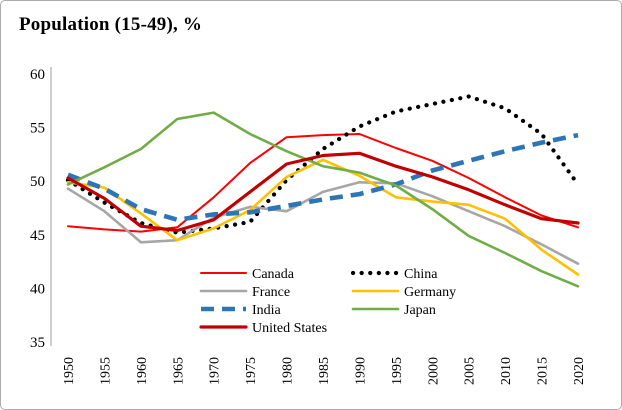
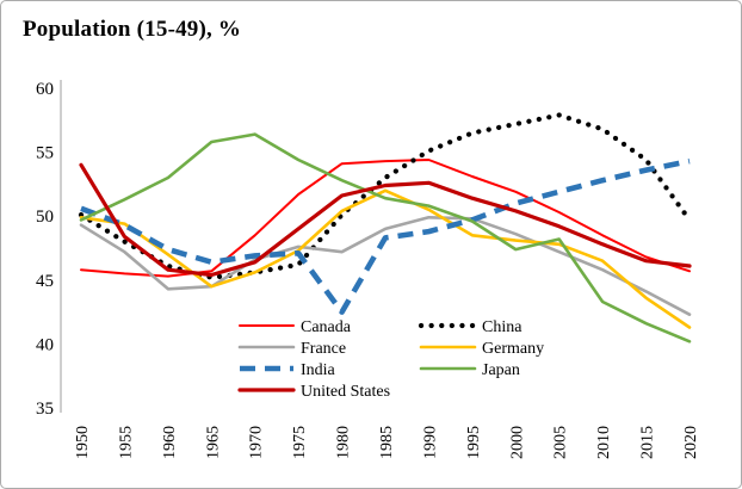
United States/1950: 50.3 -> 54.0
India/1980: 47.7 -> 42.5
Japan/2005: 44.9 -> 48.2
